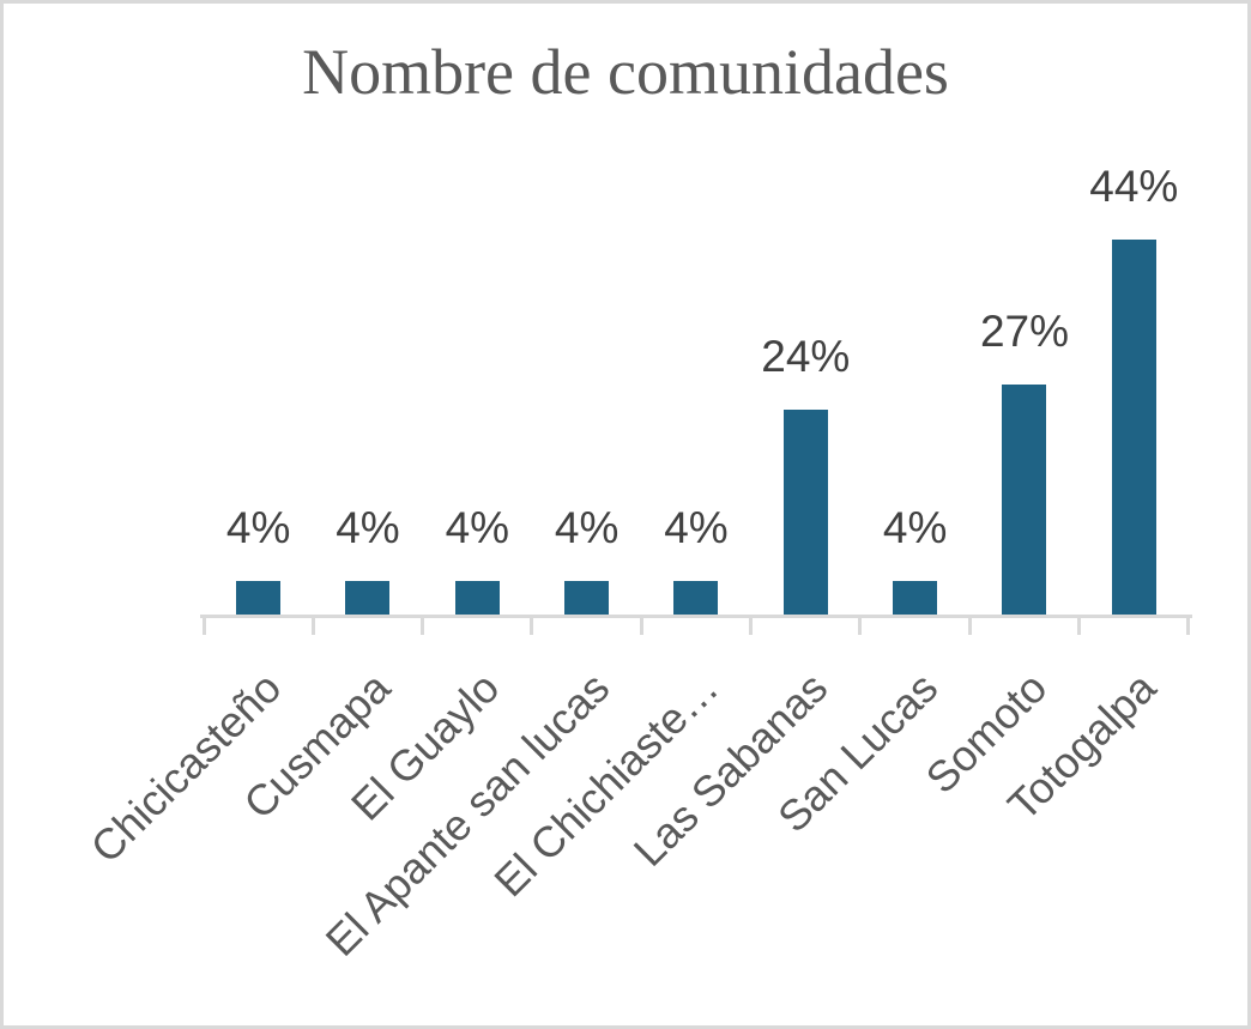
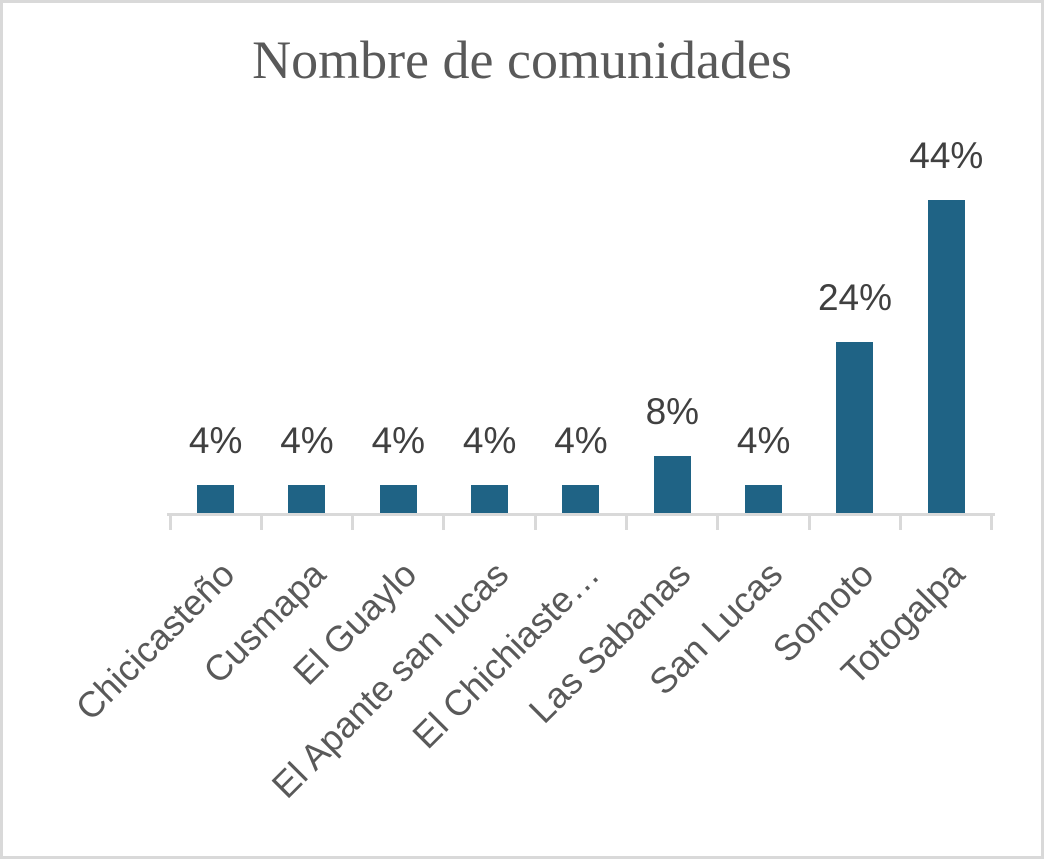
Las Sabanas: 24% -> 8%
Somoto: 27% -> 24%
